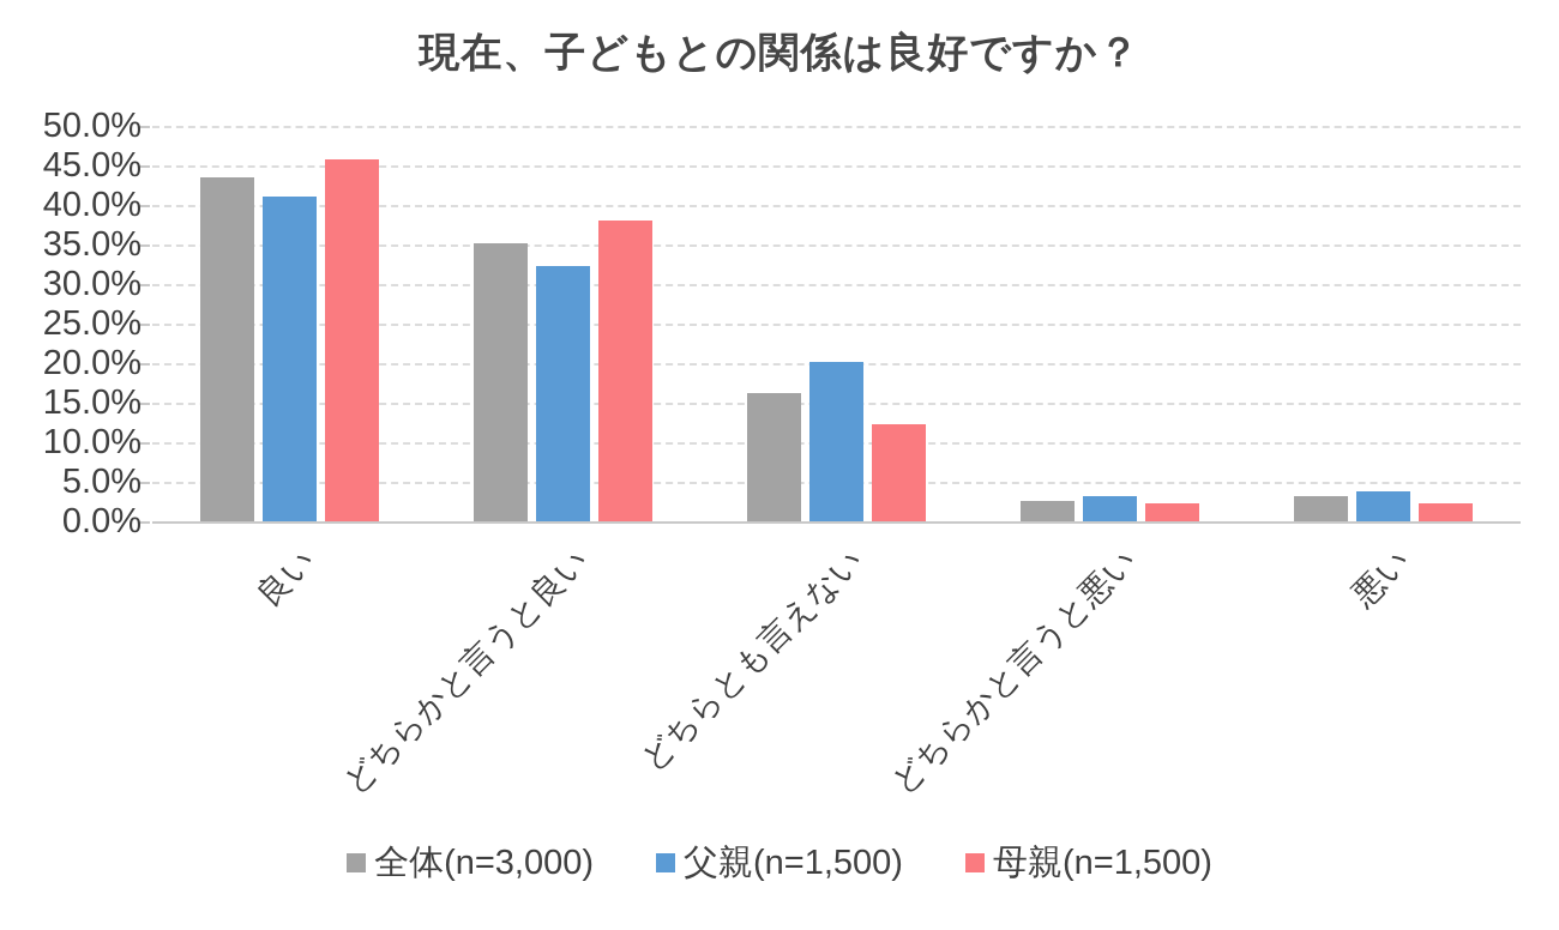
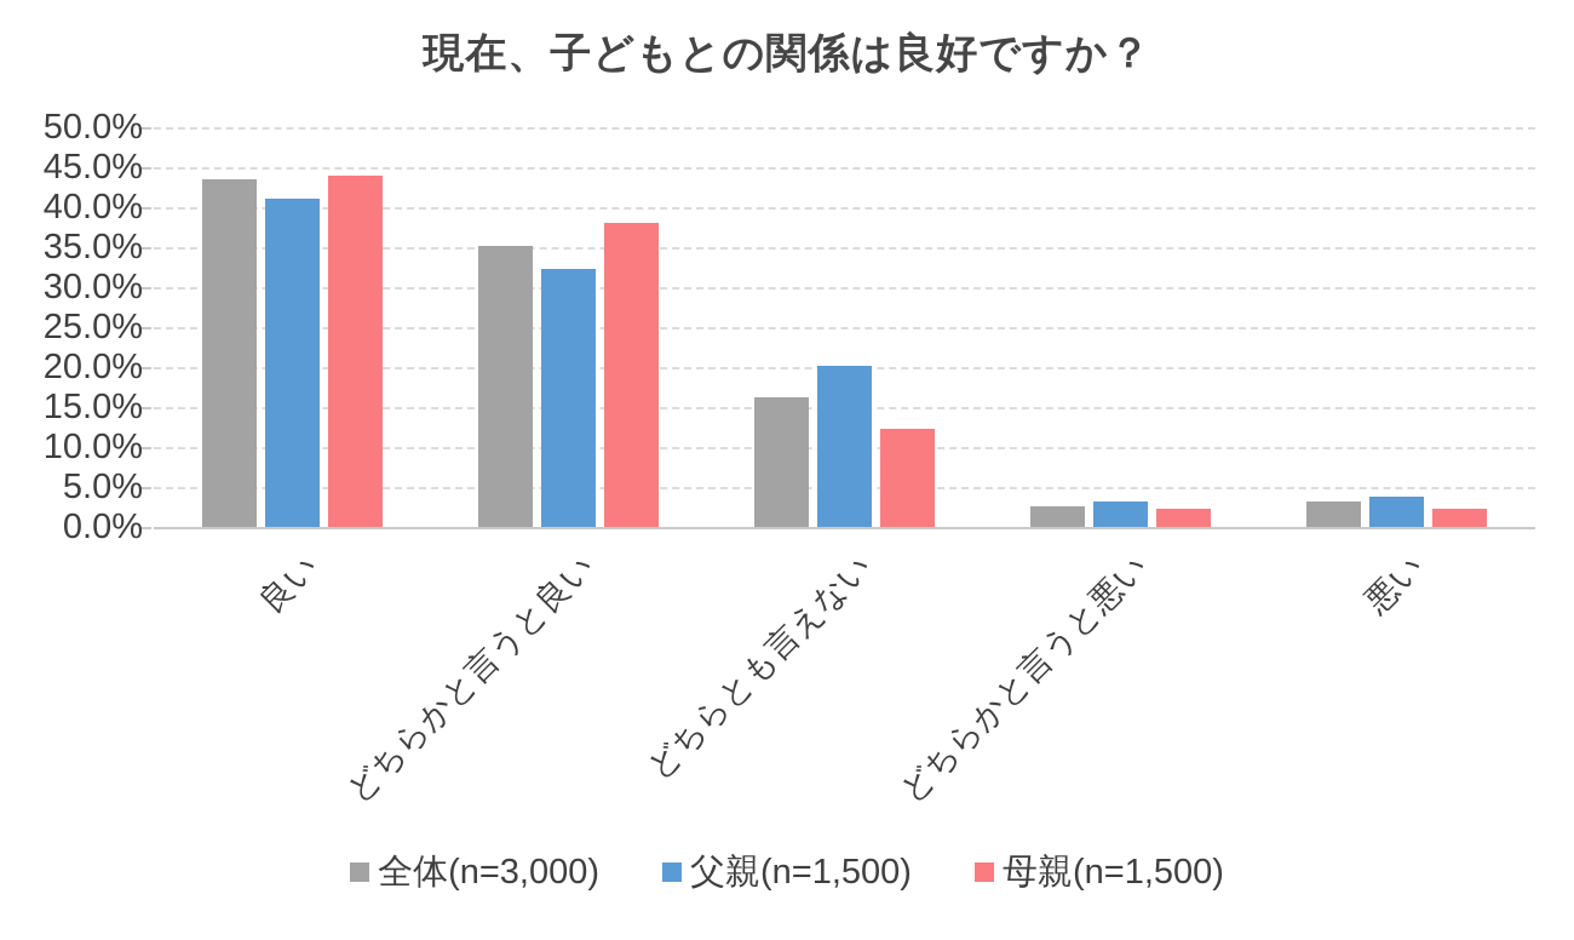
母親(n=1,500)/良い: 46% -> 44%
